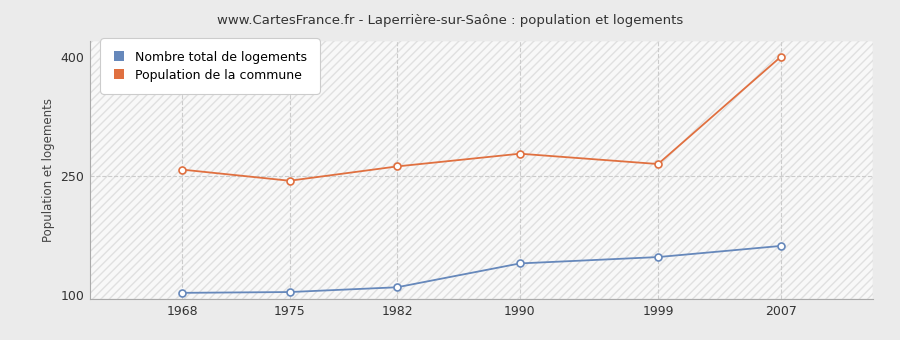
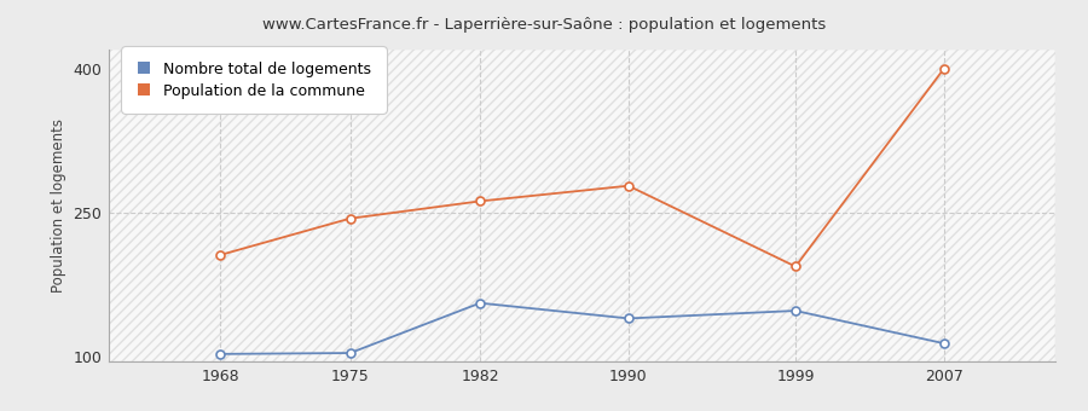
Population de la commune/1968: 258 -> 206
Nombre total de logements/1982: 110 -> 156
Population de la commune/1999: 265 -> 194
Nombre total de logements/2007: 162 -> 114
